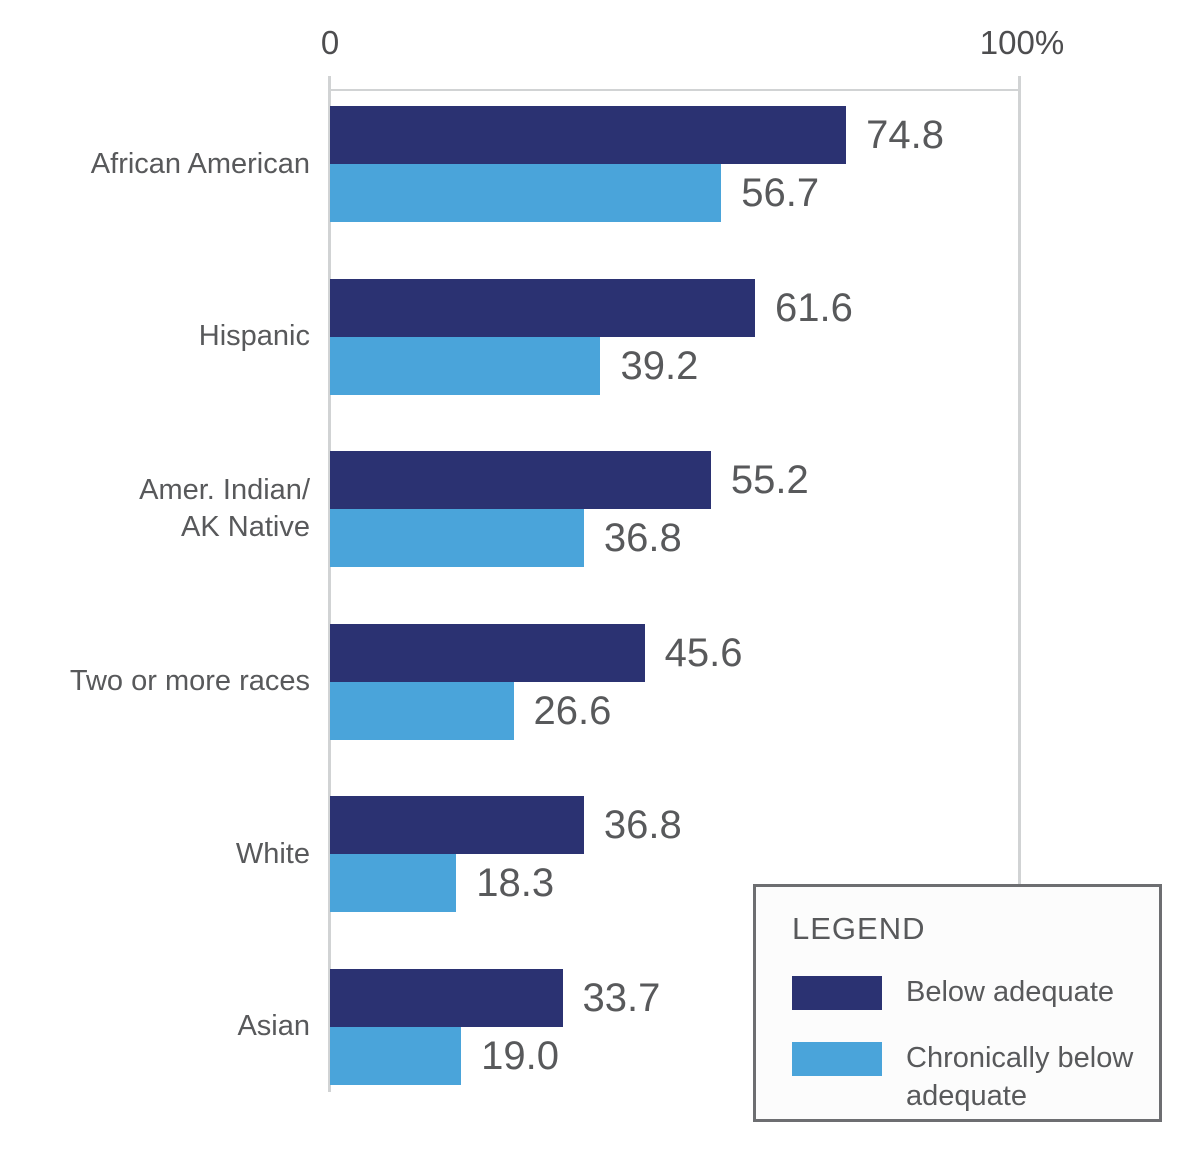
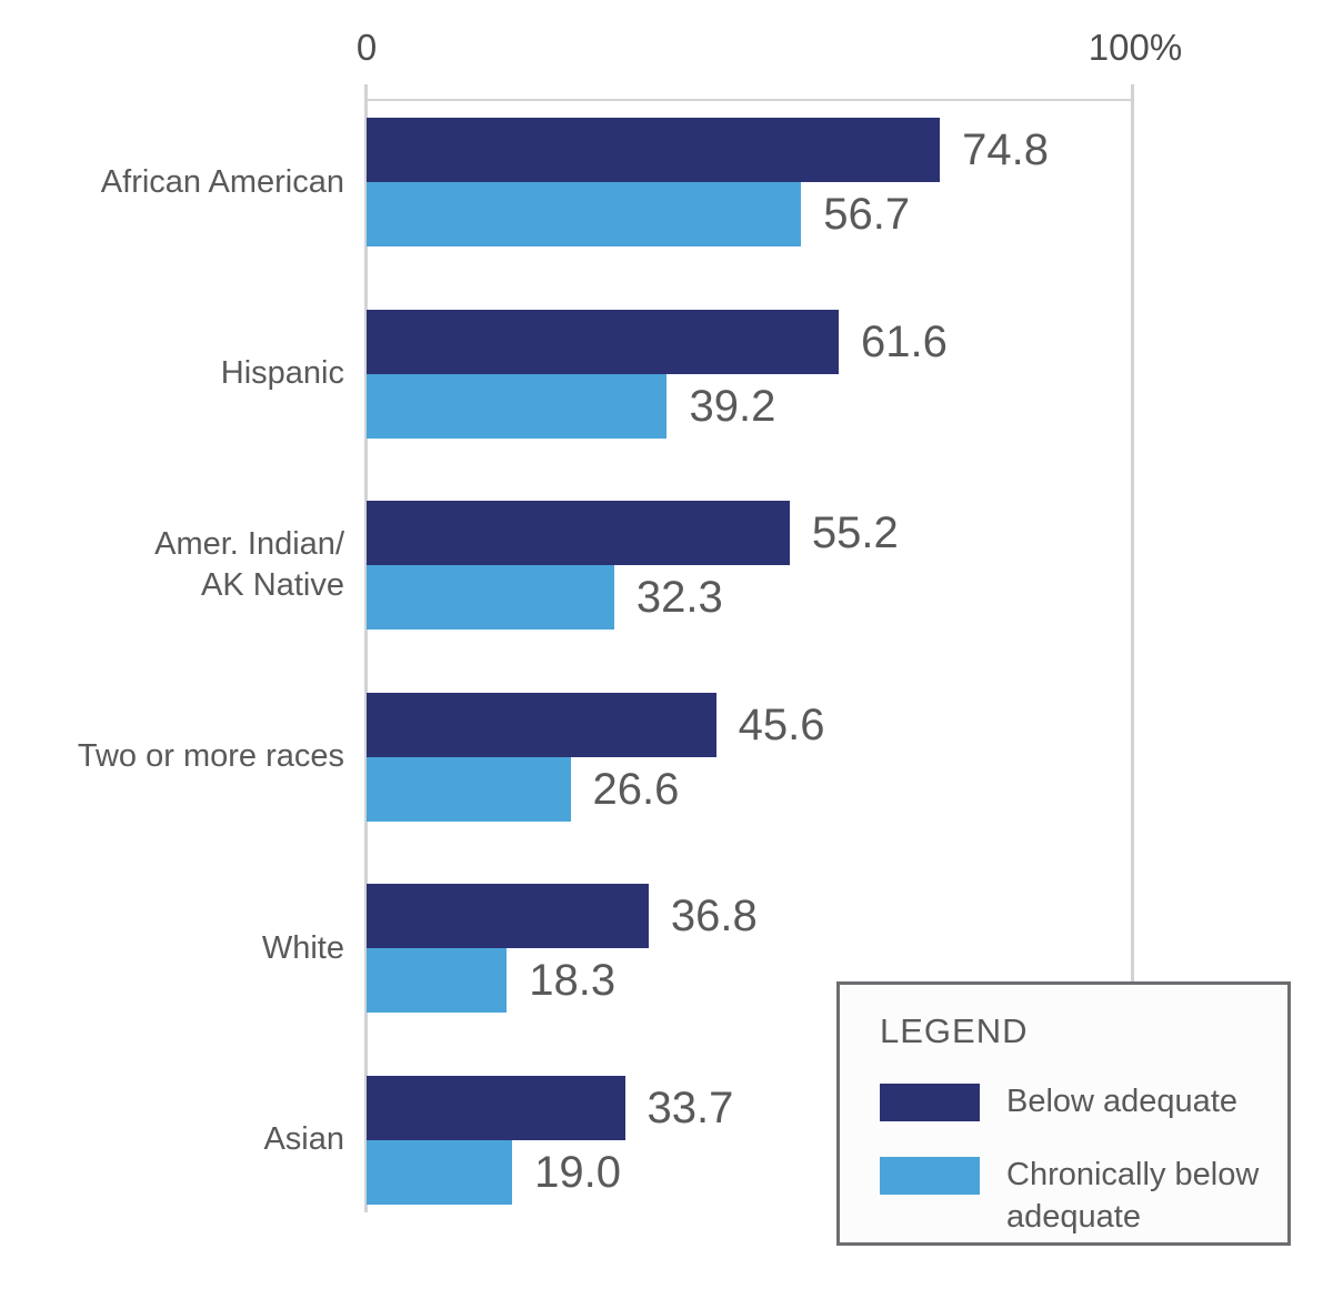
Chronically below adequate/Amer. Indian/ AK Native: 36.8 -> 32.3
